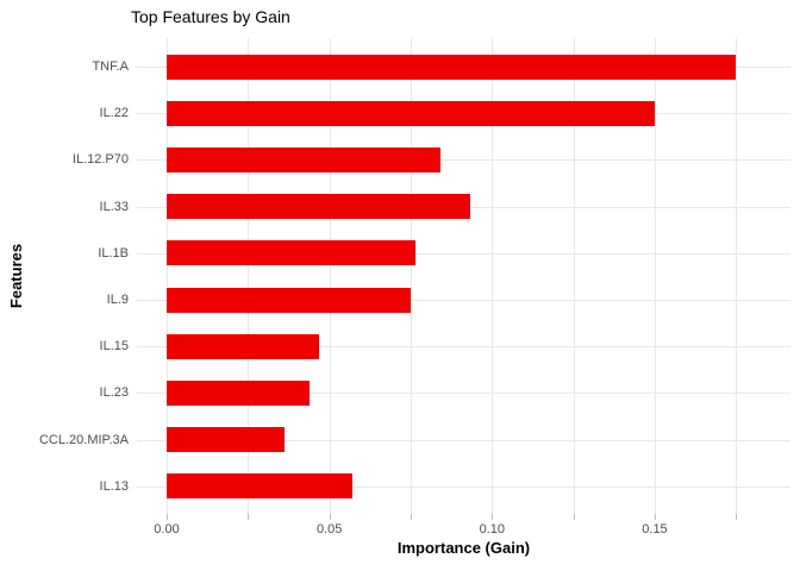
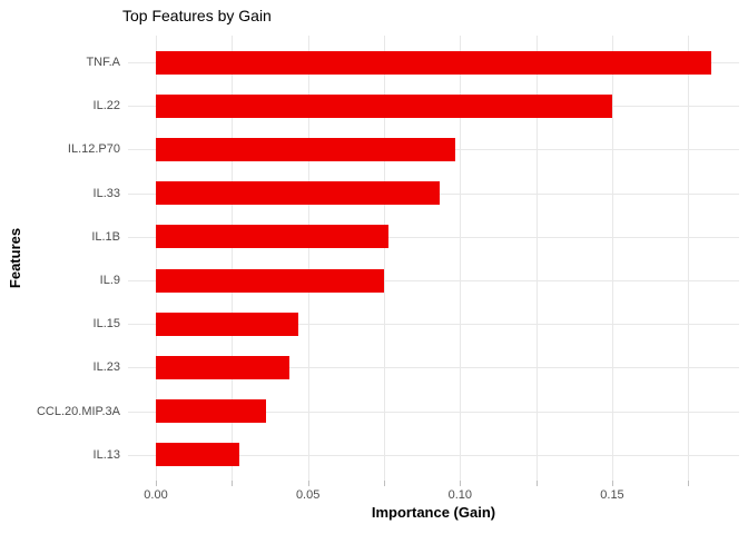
TNF.A: 0.175 -> 0.182
IL.12.P70: 0.084 -> 0.098
IL.13: 0.057 -> 0.027
